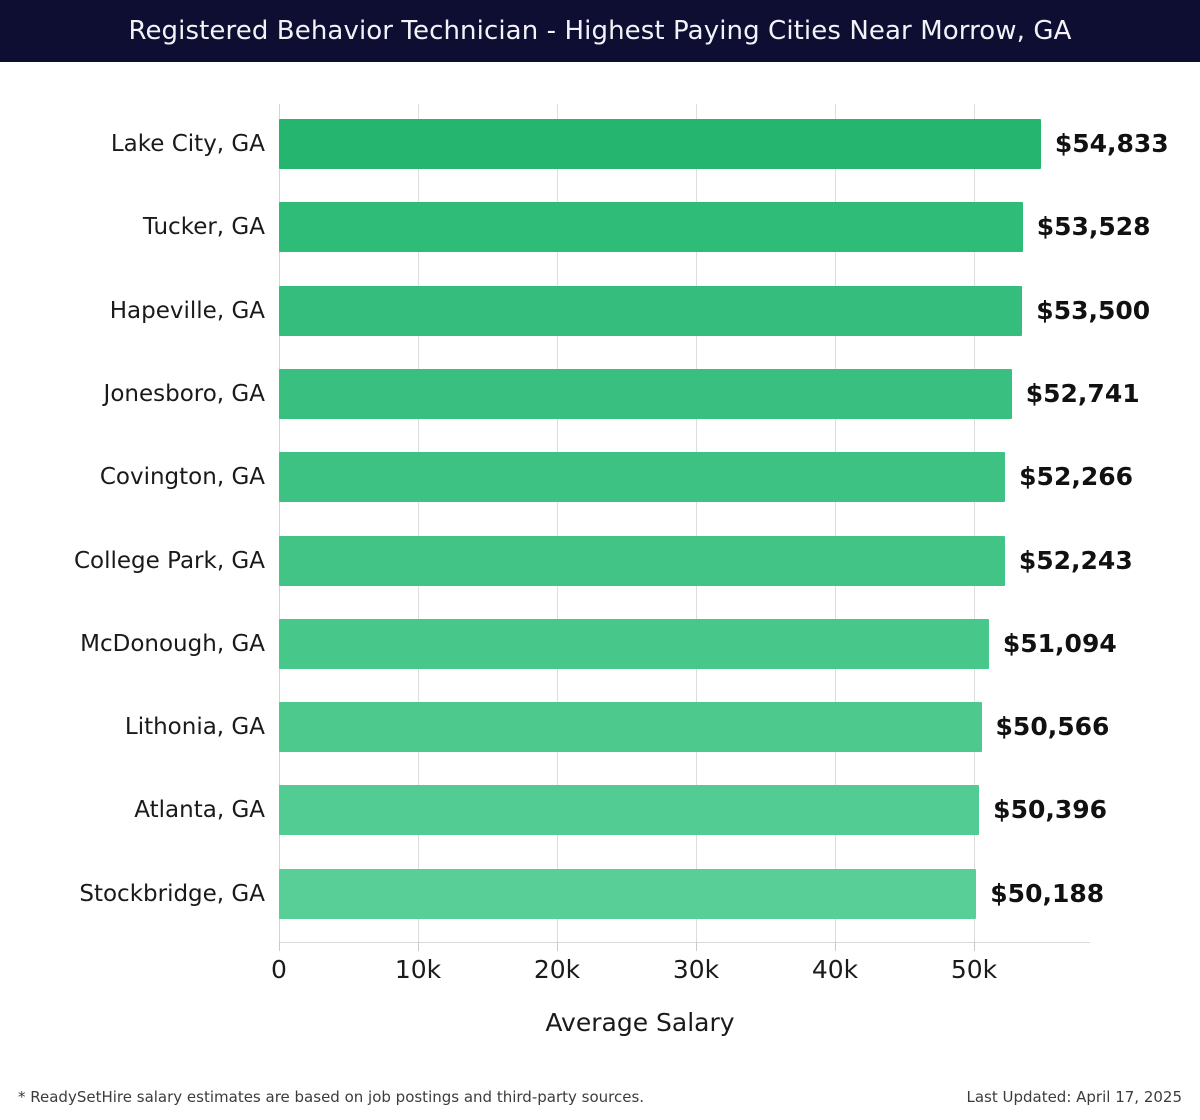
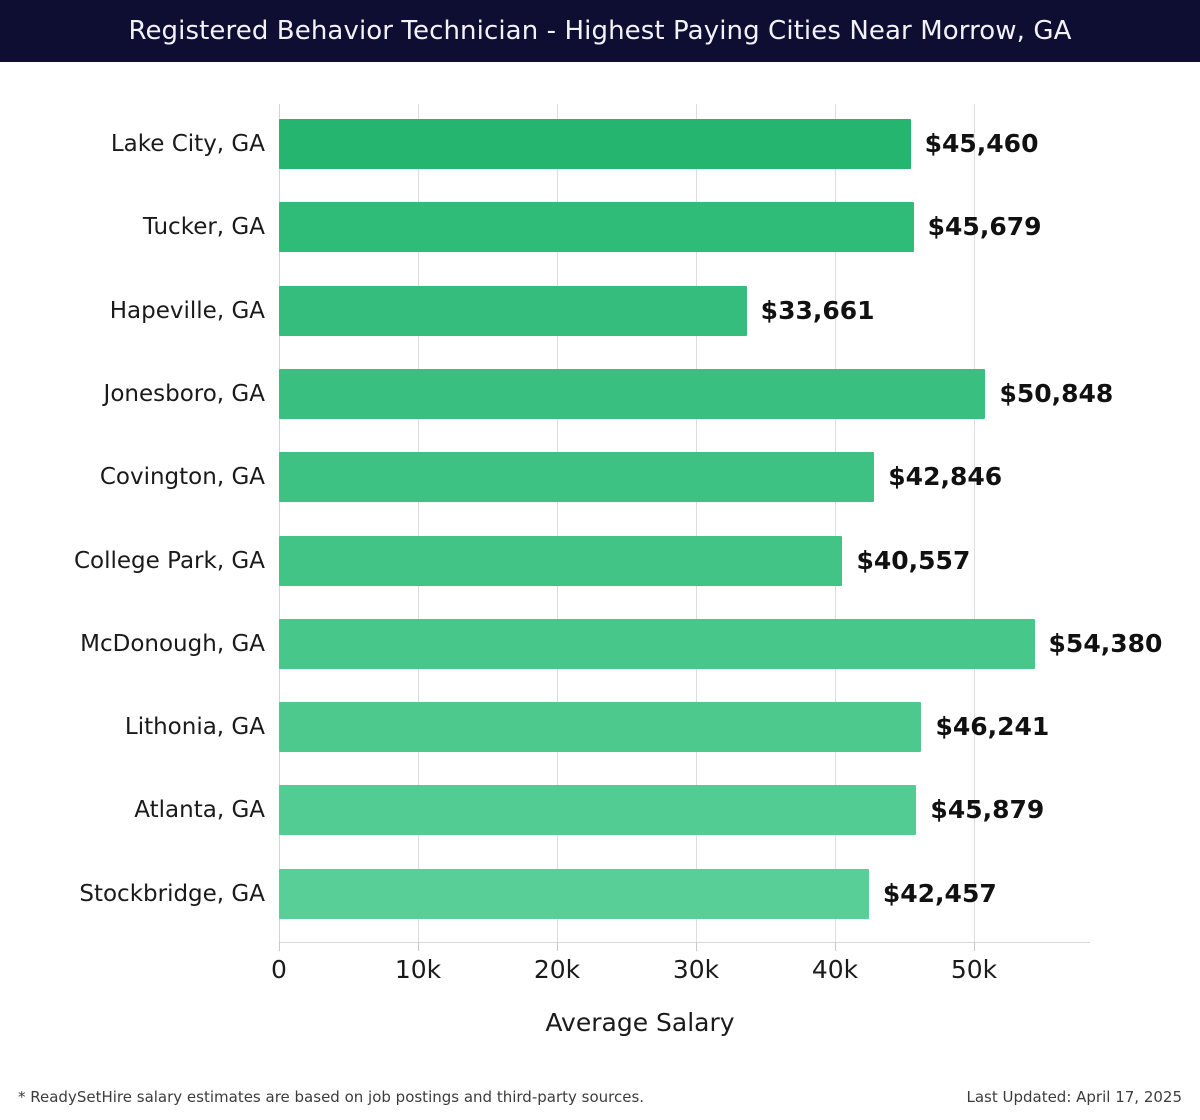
Lake City, GA: $54,833 -> $45,460
Tucker, GA: $53,528 -> $45,679
Hapeville, GA: $53,500 -> $33,661
Jonesboro, GA: $52,741 -> $50,848
Covington, GA: $52,266 -> $42,846
College Park, GA: $52,243 -> $40,557
McDonough, GA: $51,094 -> $54,380
Lithonia, GA: $50,566 -> $46,241
Atlanta, GA: $50,396 -> $45,879
Stockbridge, GA: $50,188 -> $42,457
